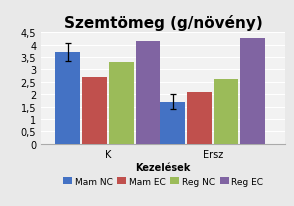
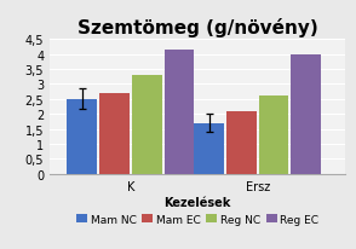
Mam NC/K: 3,7 -> 2,5
Reg EC/Ersz: 4,25 -> 4,00
